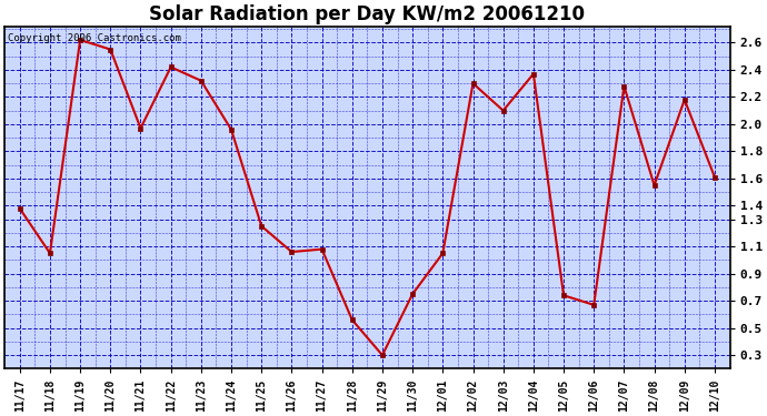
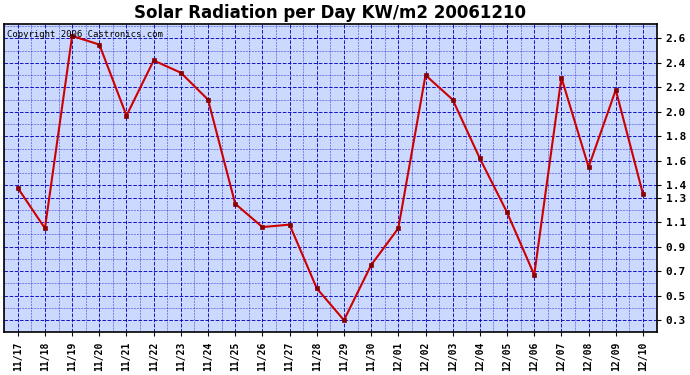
11/24: 1.96 -> 2.10
12/04: 2.37 -> 1.62
12/05: 0.74 -> 1.18
12/10: 1.61 -> 1.33
